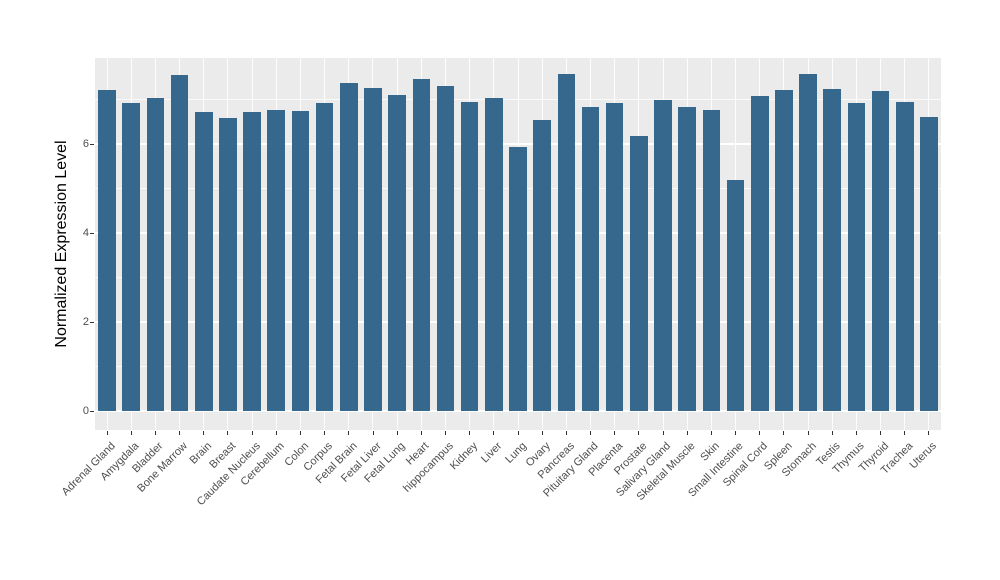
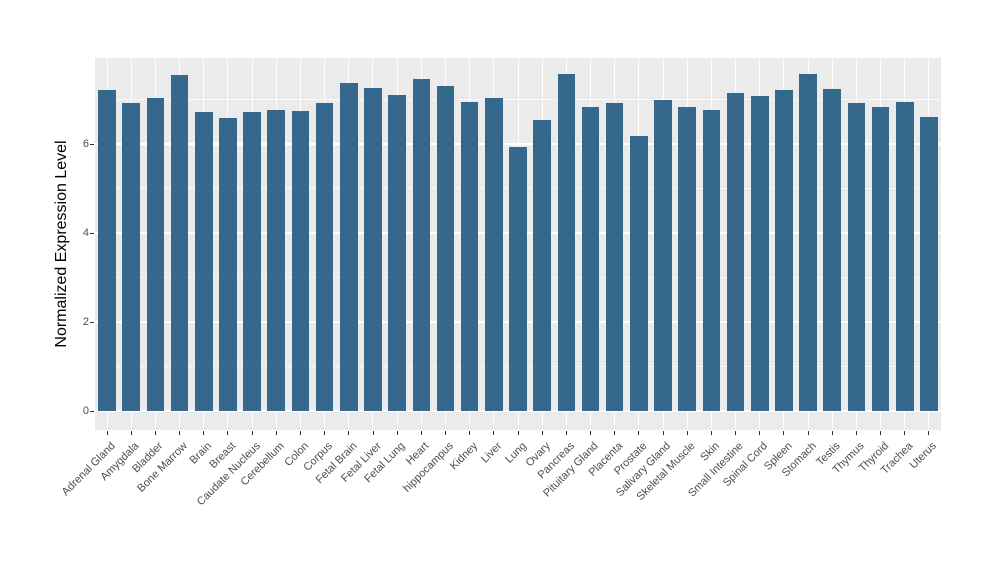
Small Intestine: 5.2 -> 7.2
Thyroid: 7.2 -> 6.8
